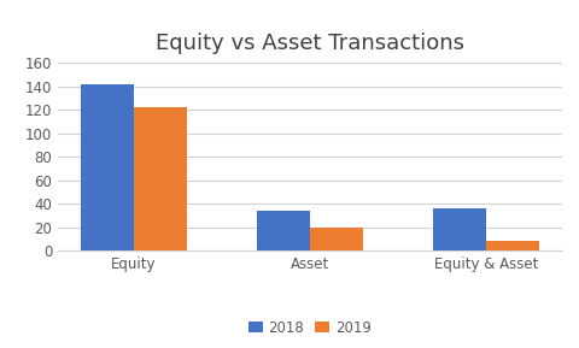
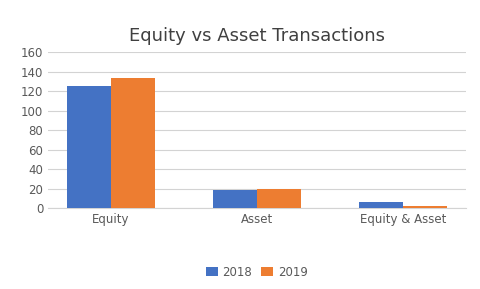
2018/Equity: 142 -> 125
2019/Equity: 122 -> 133
2018/Asset: 34 -> 19
2018/Equity & Asset: 36 -> 6
2019/Equity & Asset: 8 -> 2
